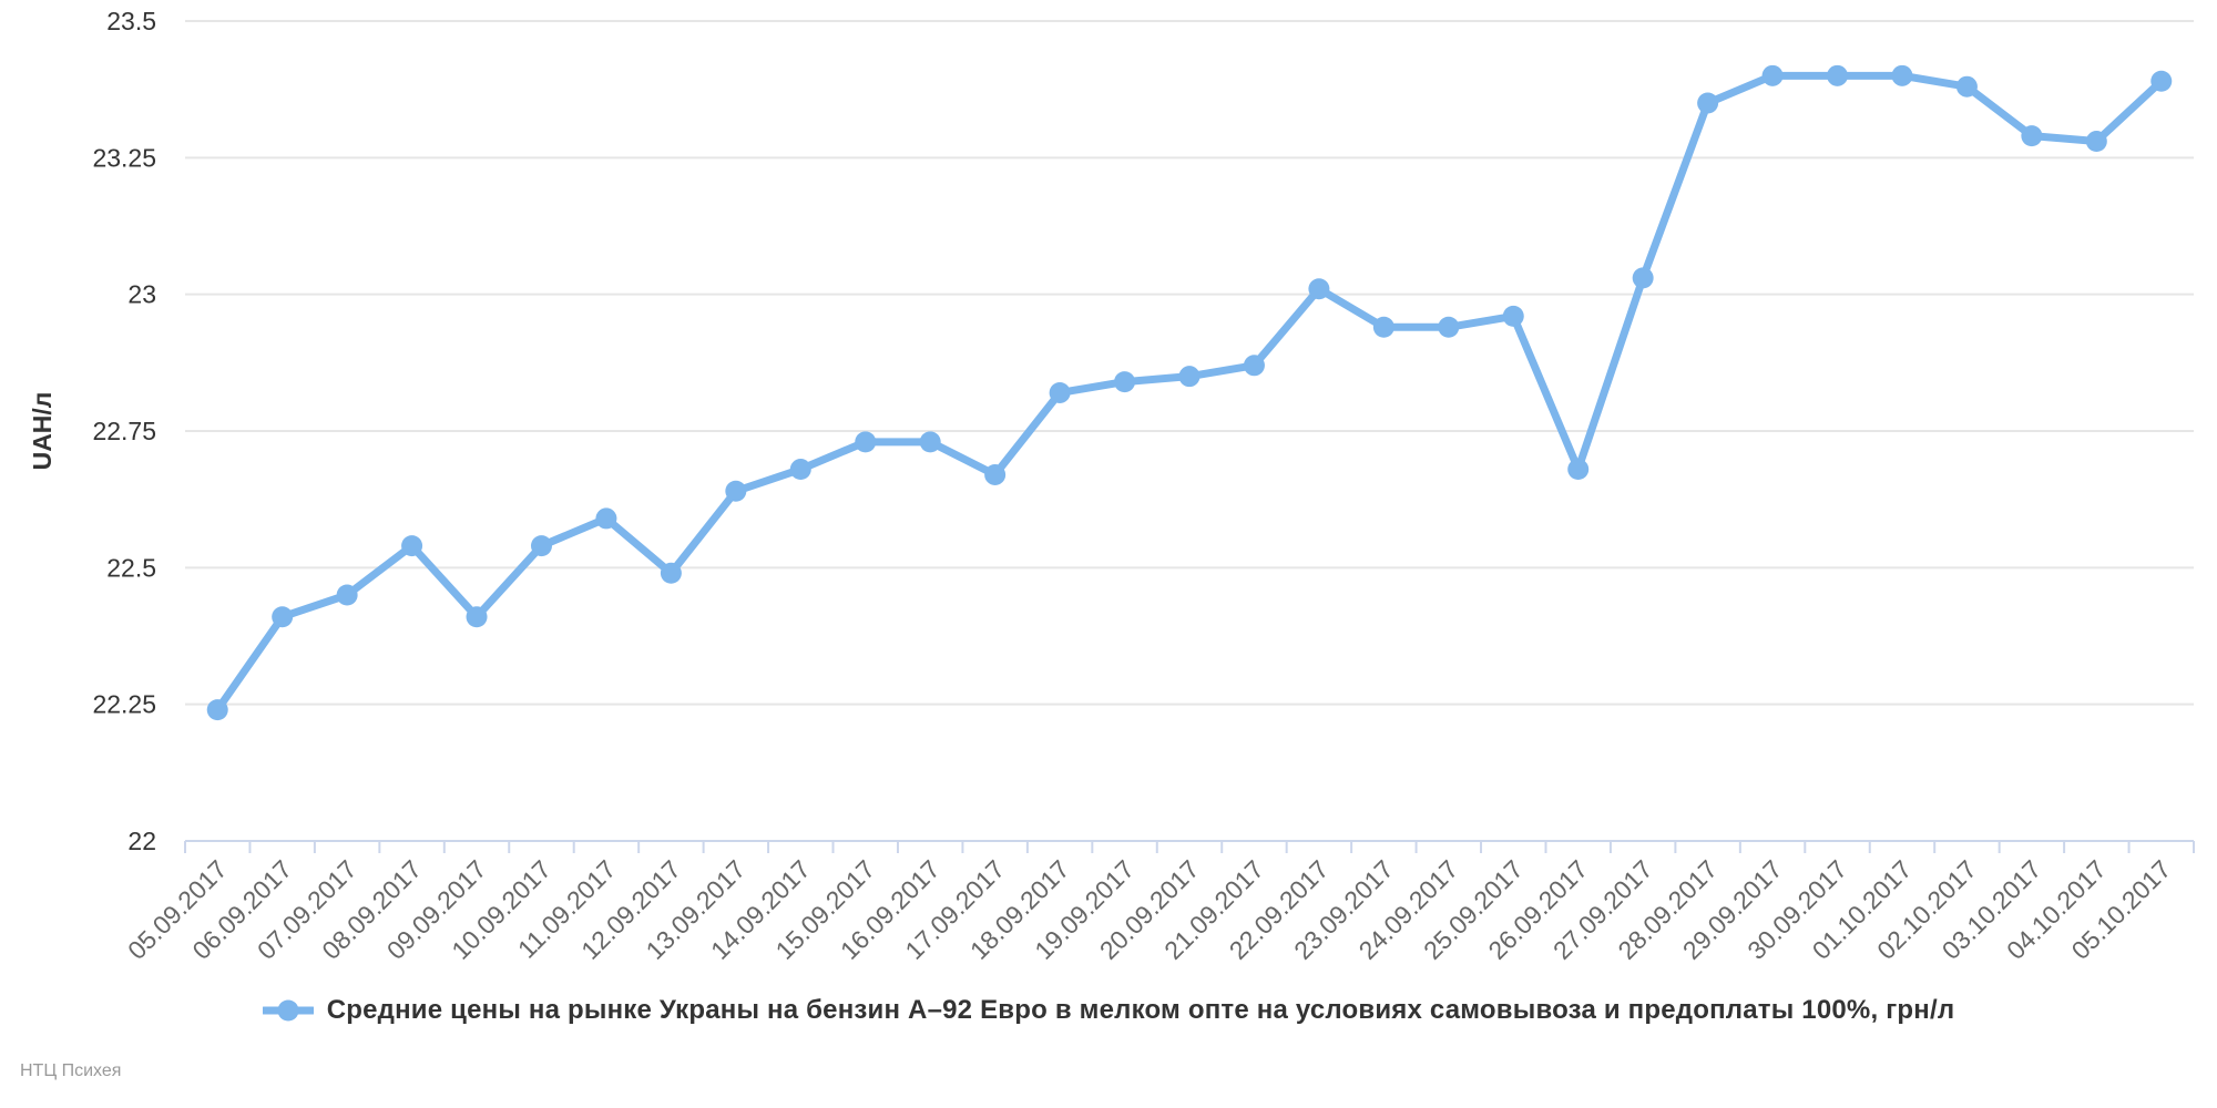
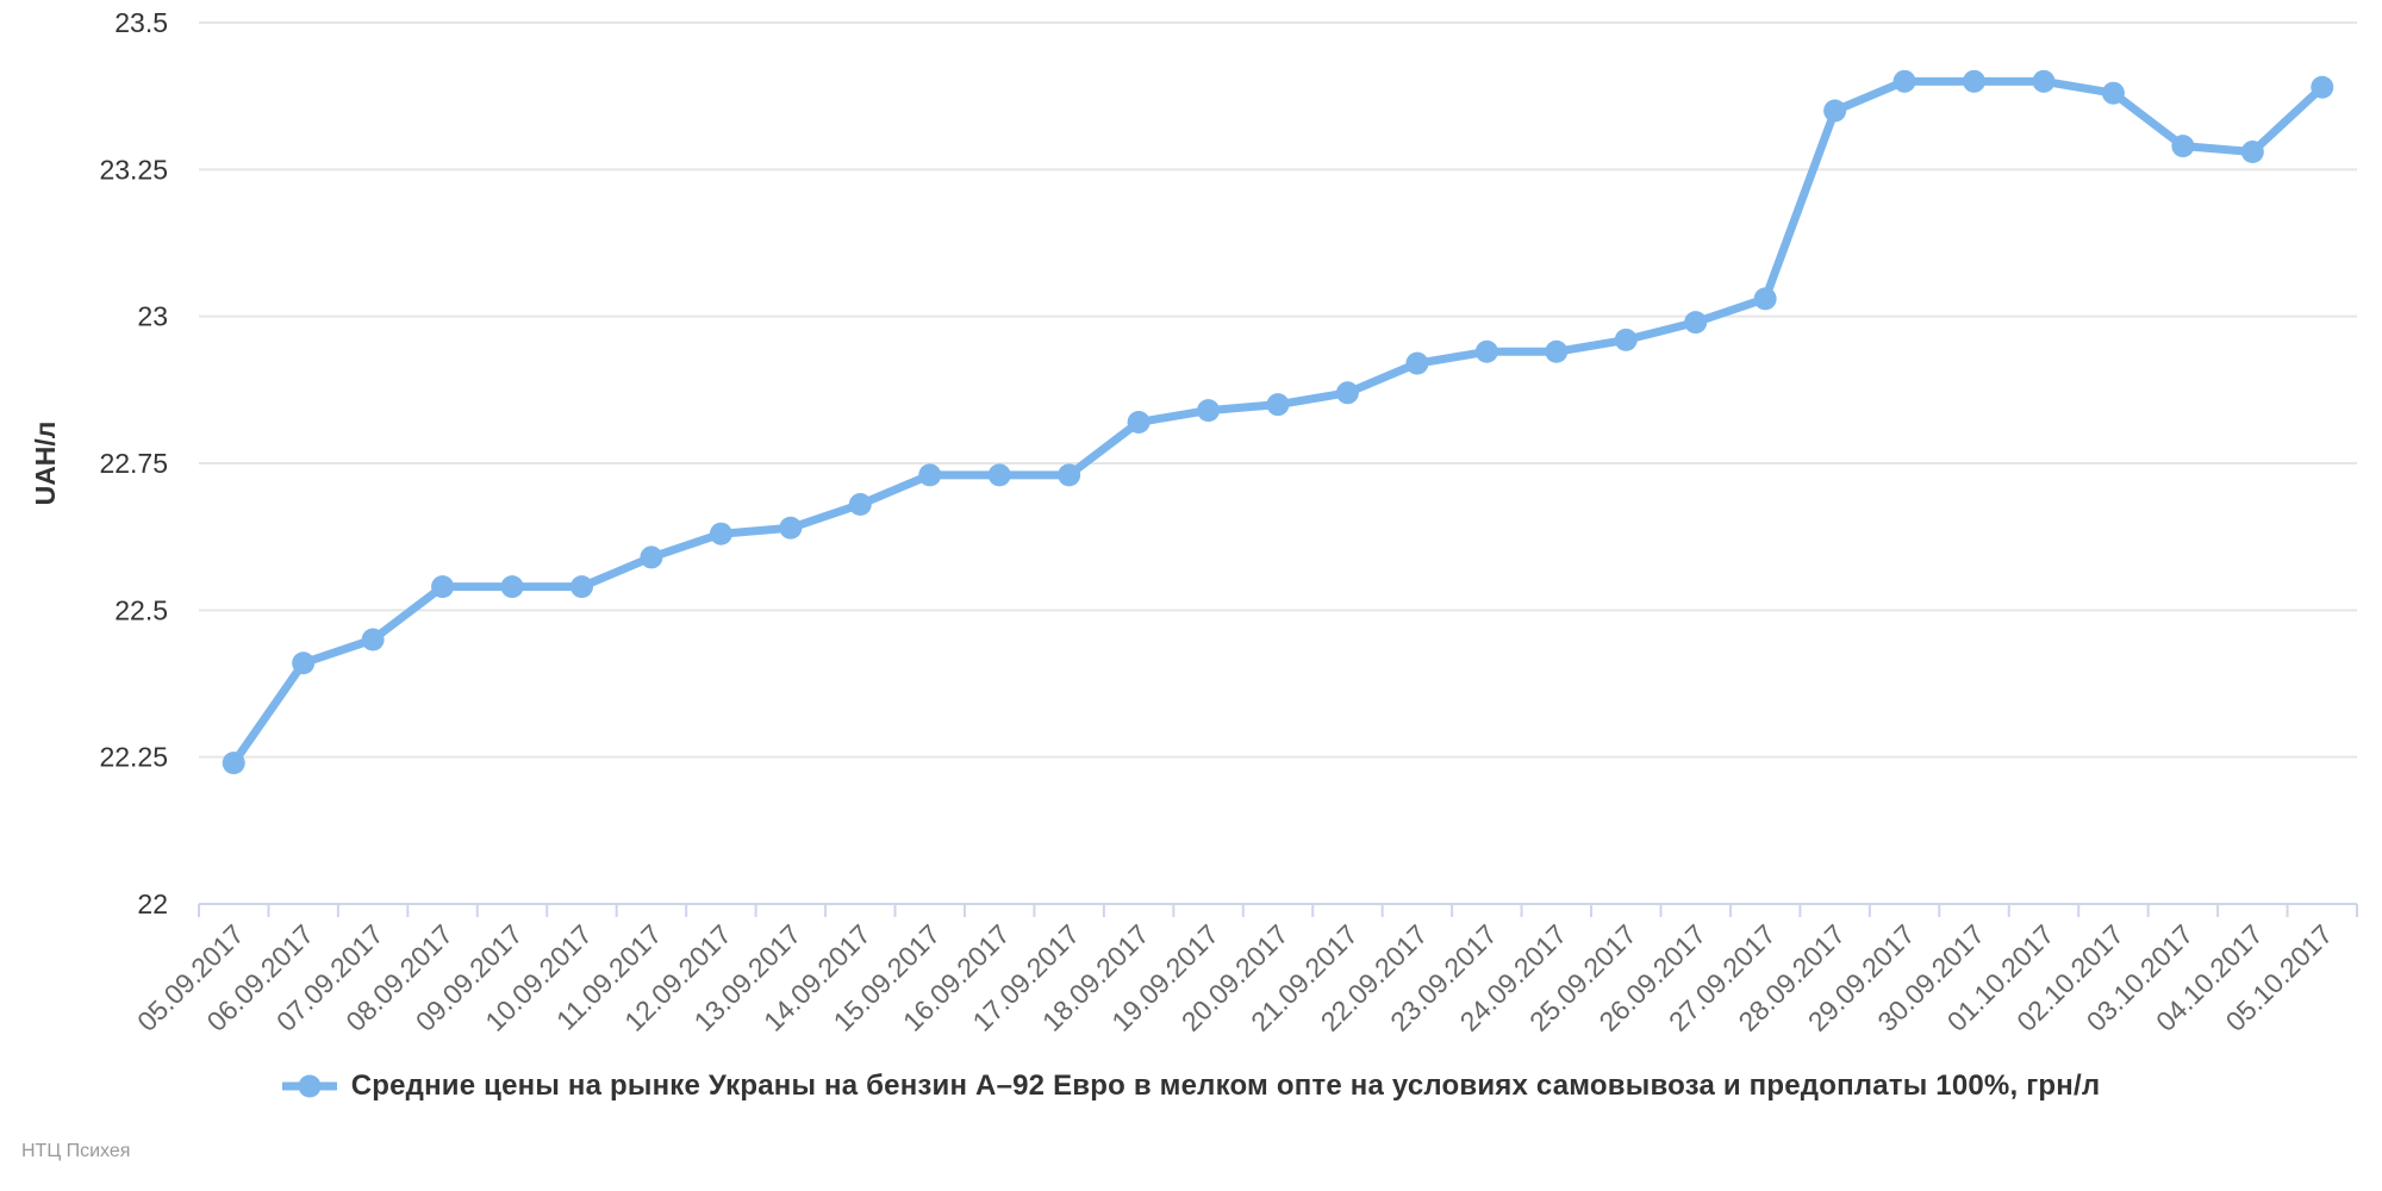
09.09.2017: 22.41 -> 22.54
12.09.2017: 22.49 -> 22.63
17.09.2017: 22.67 -> 22.73
22.09.2017: 23.01 -> 22.92
26.09.2017: 22.68 -> 22.99
